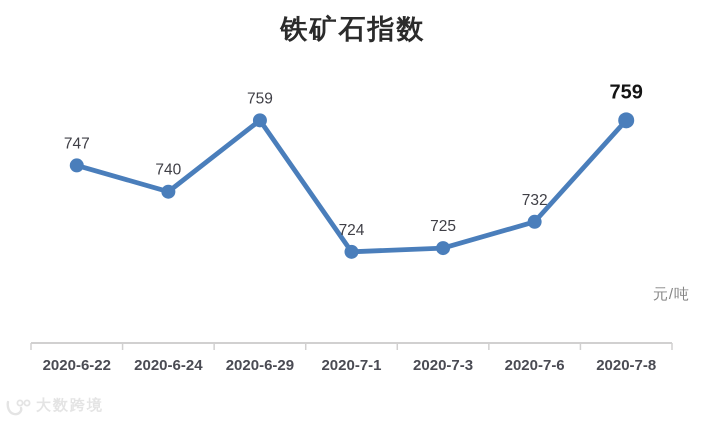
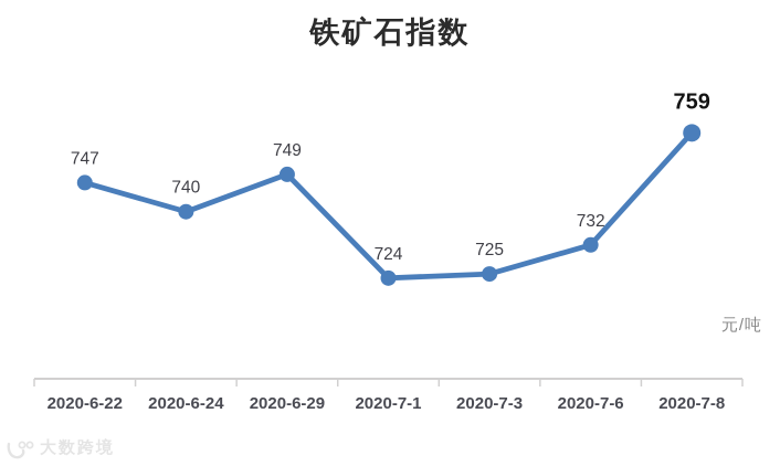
2020-6-29: 759 -> 749
